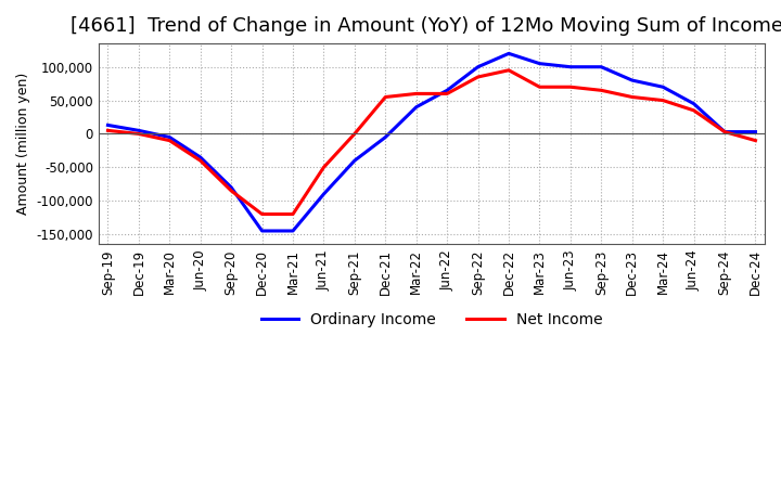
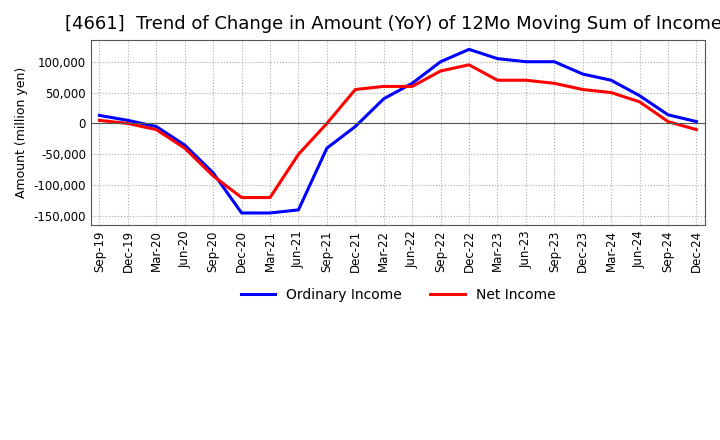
Ordinary Income/Jun-21: -90,000 -> -140,000
Ordinary Income/Sep-24: 3,000 -> 14,000
